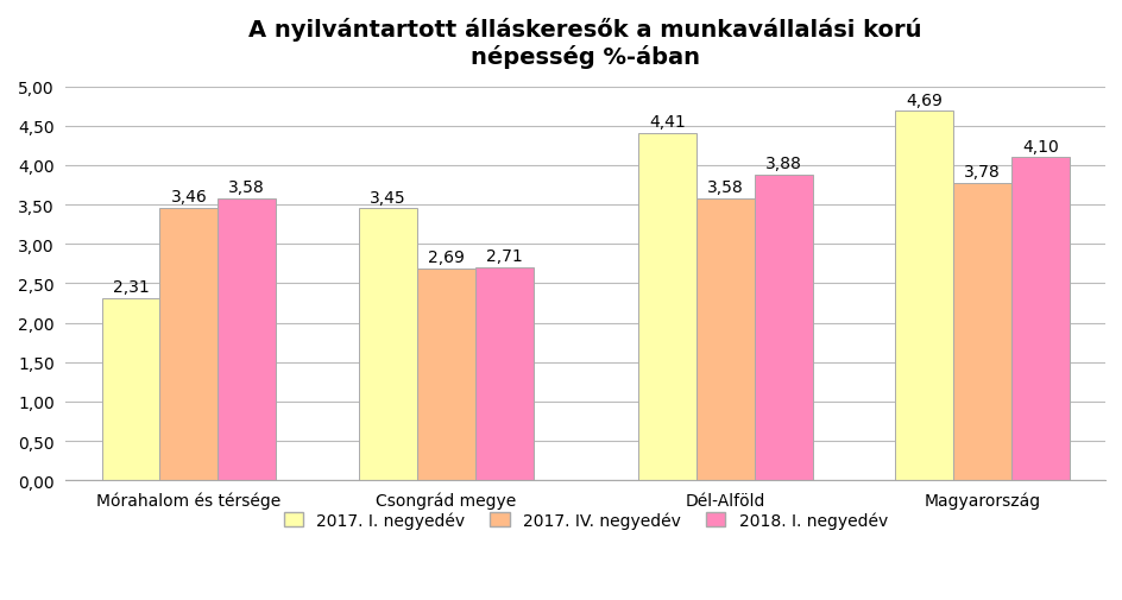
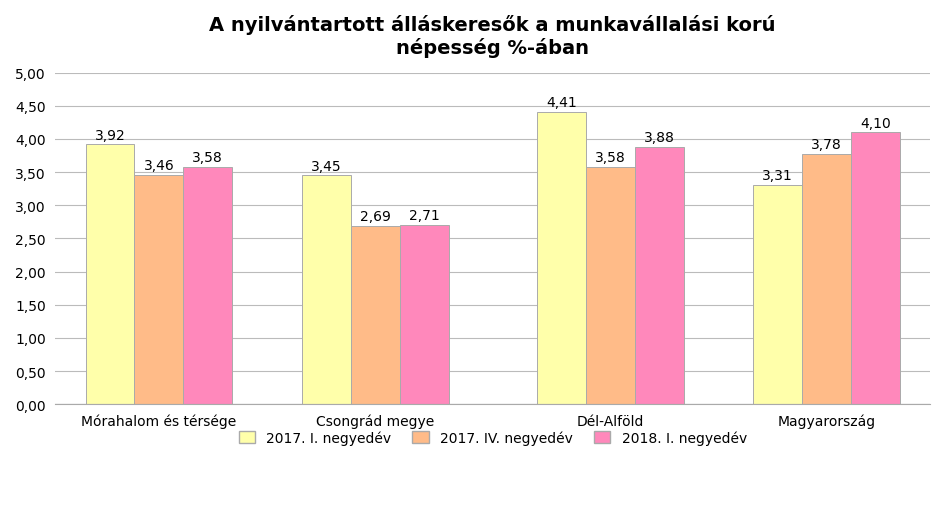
2017. I. negyedév/Mórahalom és térsége: 2,31 -> 3,92
2017. I. negyedév/Magyarország: 4,69 -> 3,31
